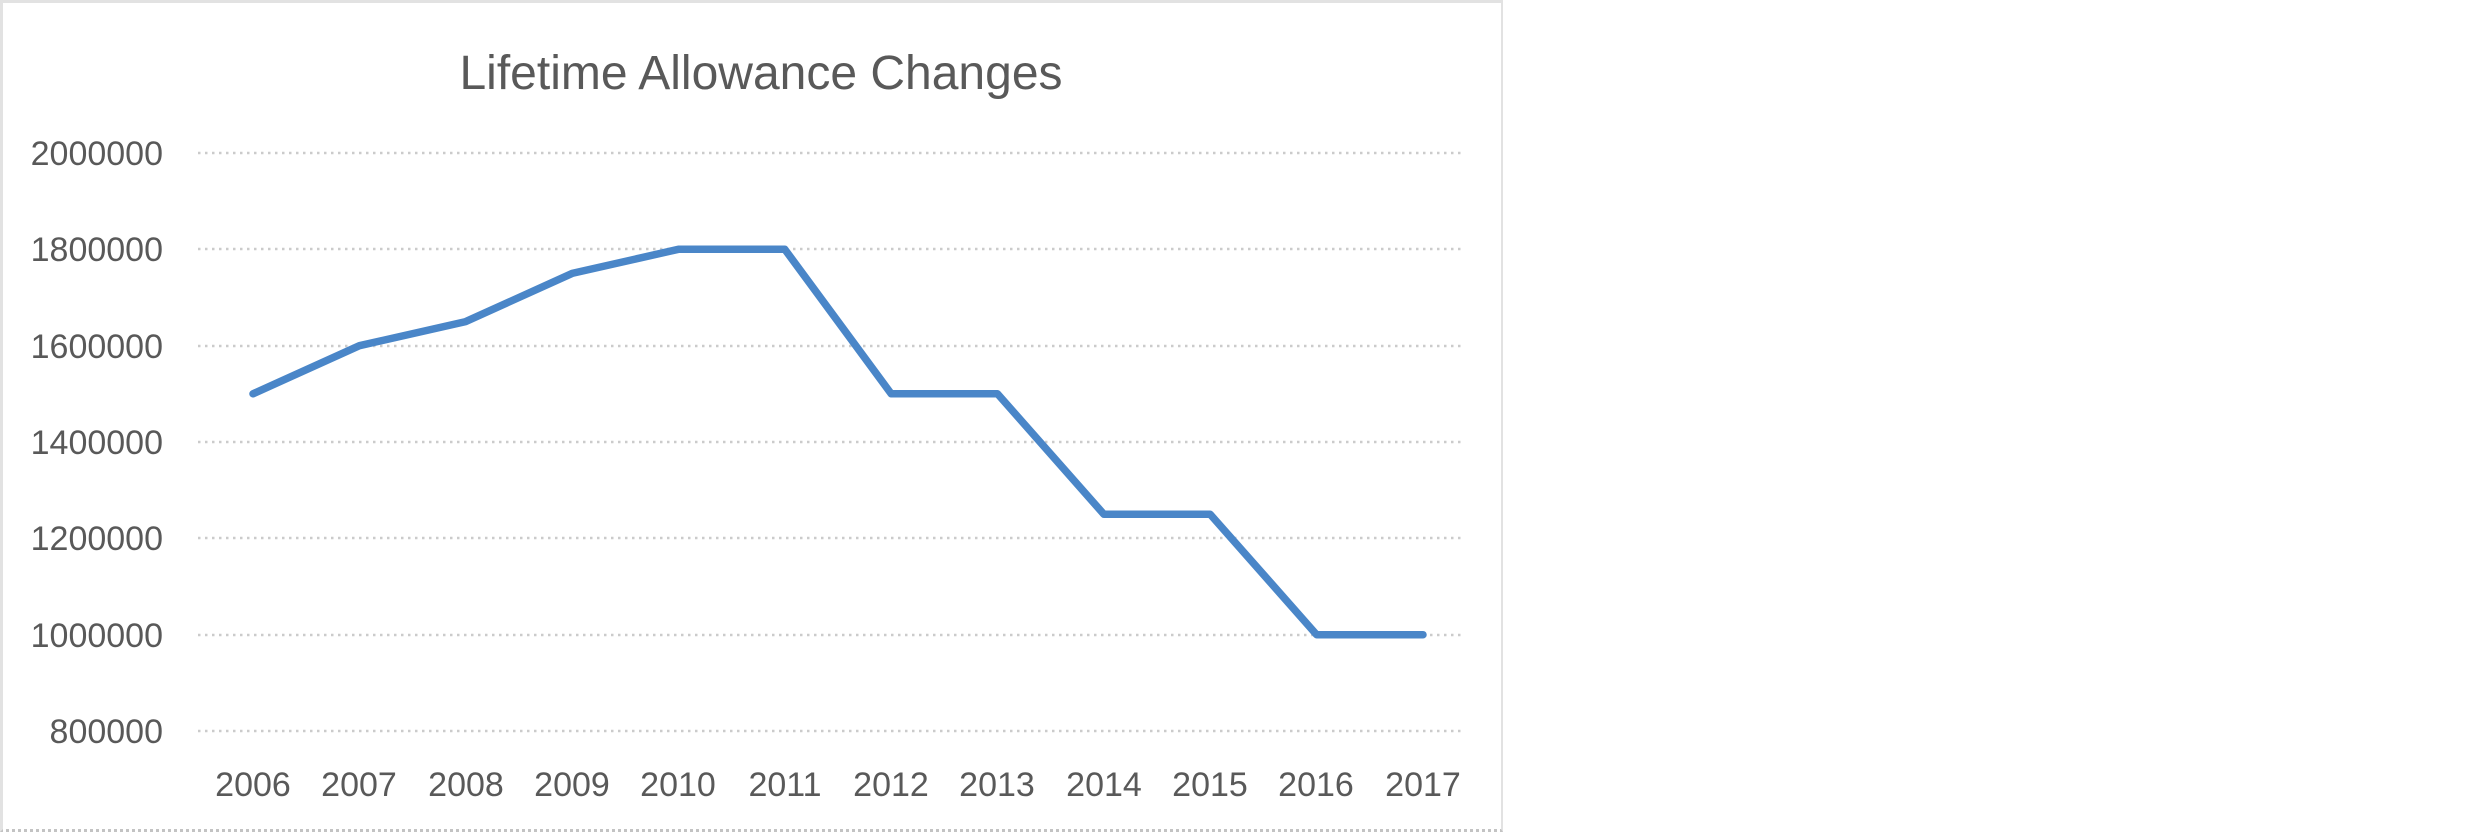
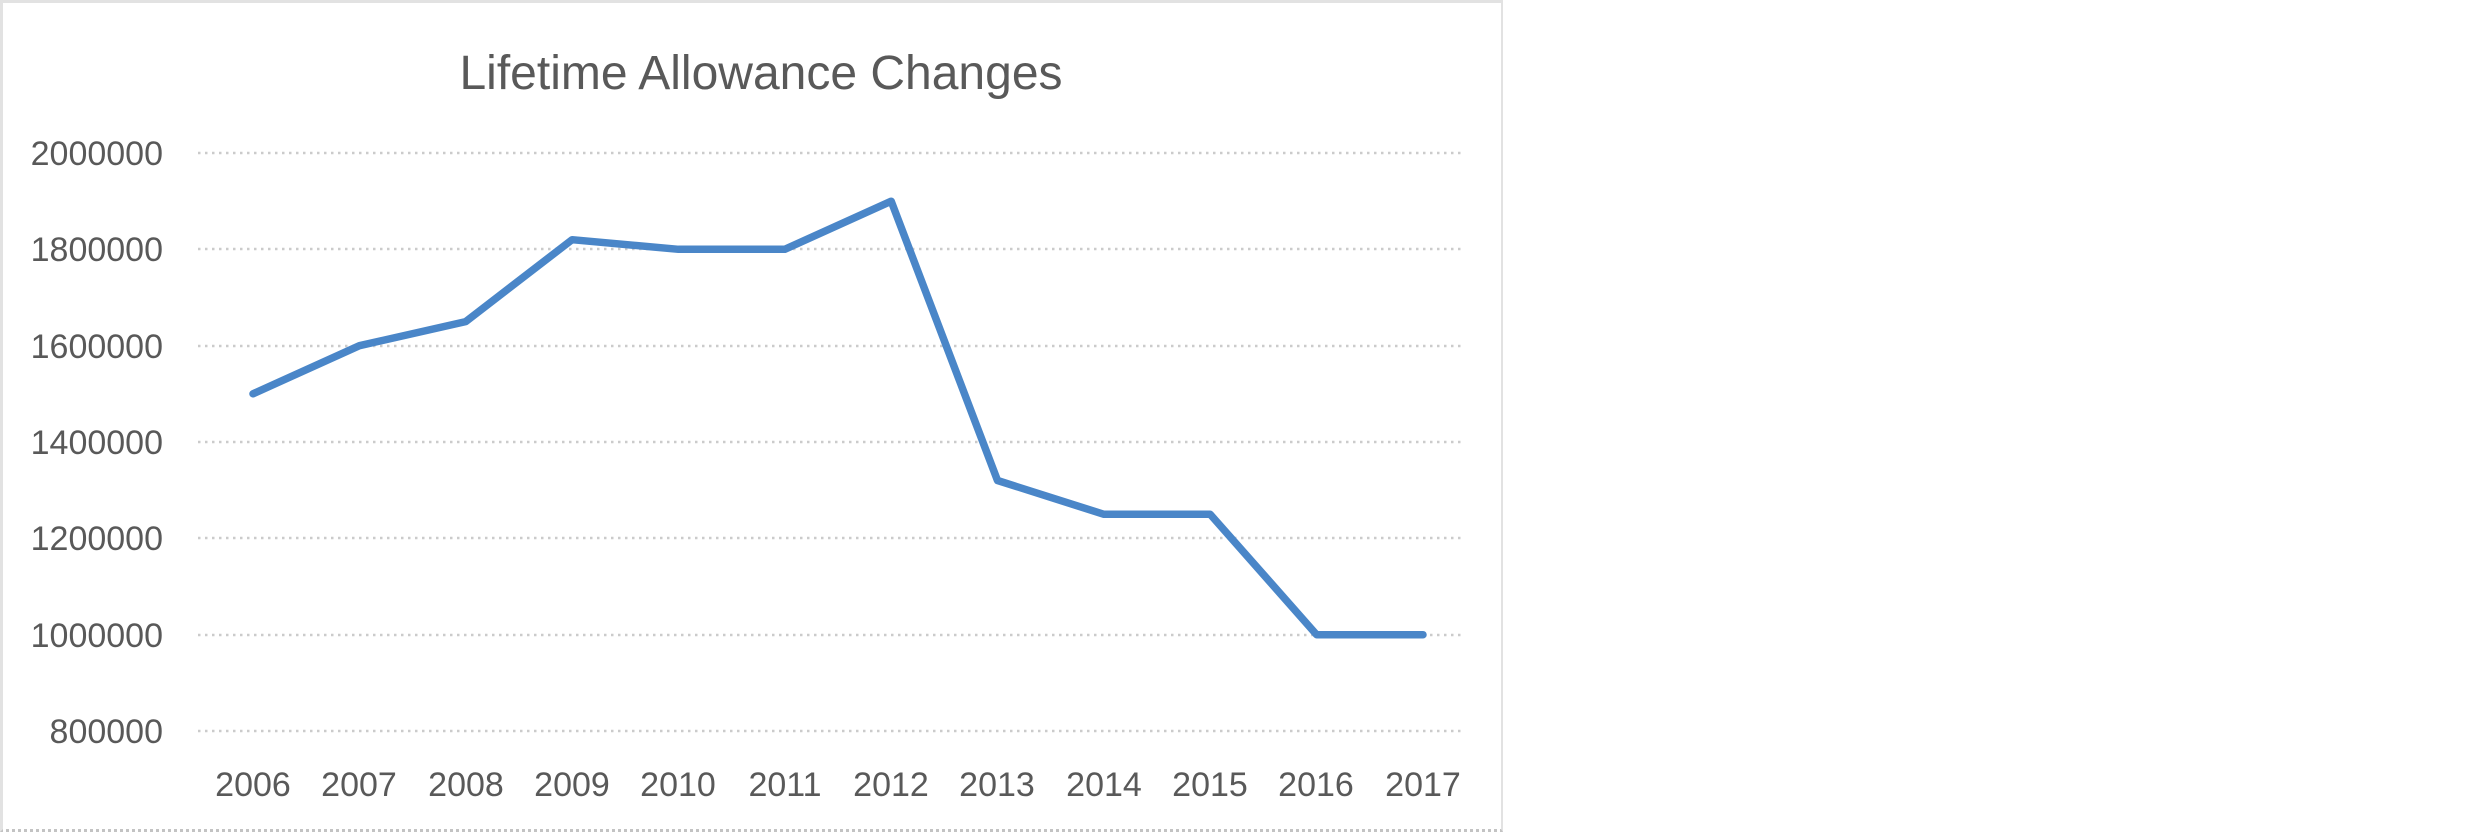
2009: 1750000 -> 1820000
2012: 1500000 -> 1900000
2013: 1500000 -> 1320000
